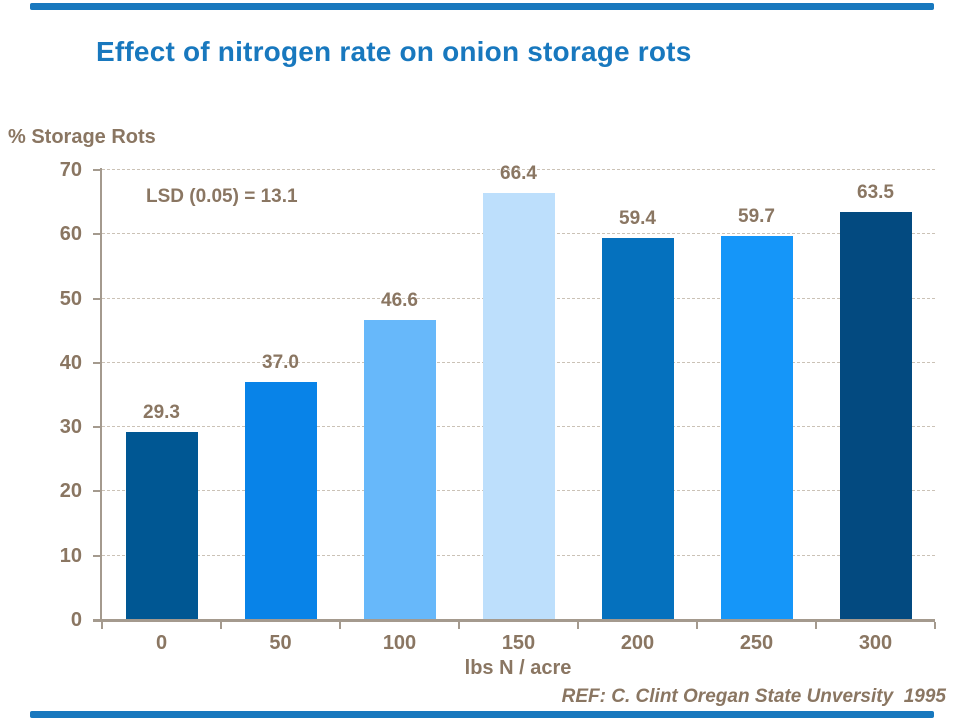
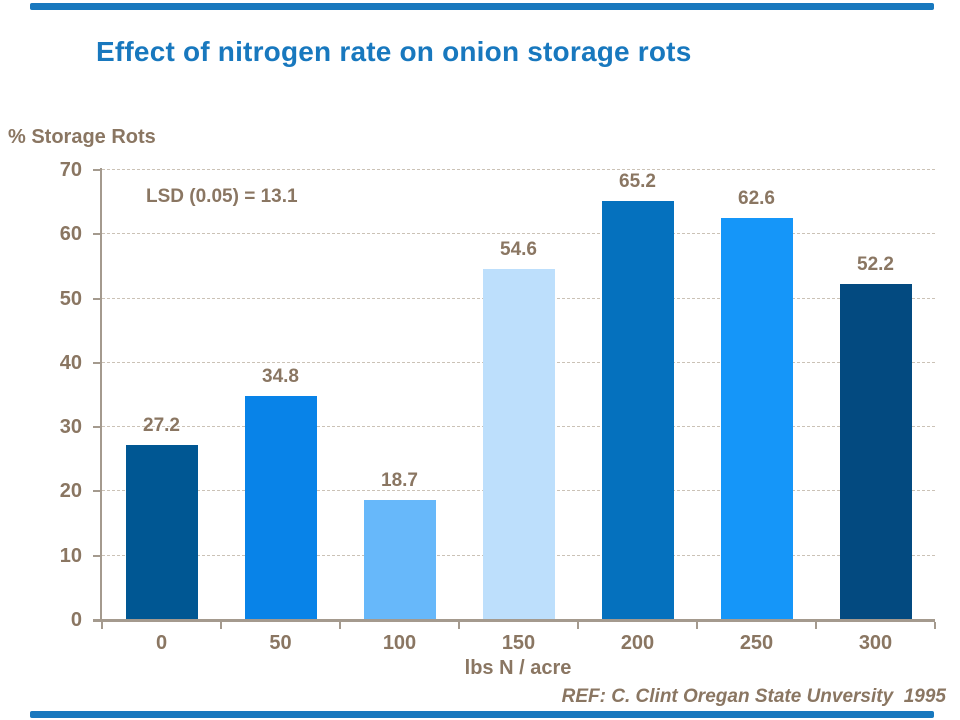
0: 29.3 -> 27.2
50: 37.0 -> 34.8
100: 46.6 -> 18.7
150: 66.4 -> 54.6
200: 59.4 -> 65.2
250: 59.7 -> 62.6
300: 63.5 -> 52.2
